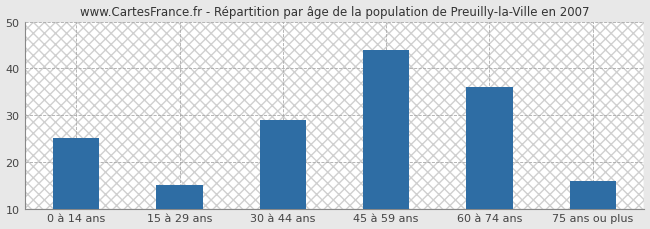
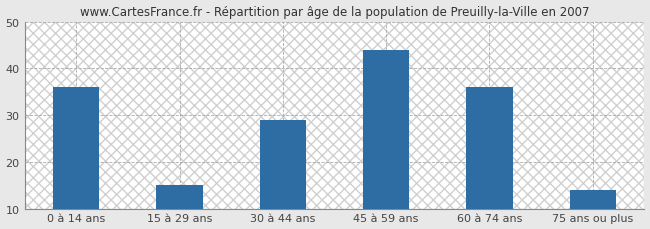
0 à 14 ans: 25 -> 36
75 ans ou plus: 16 -> 14
